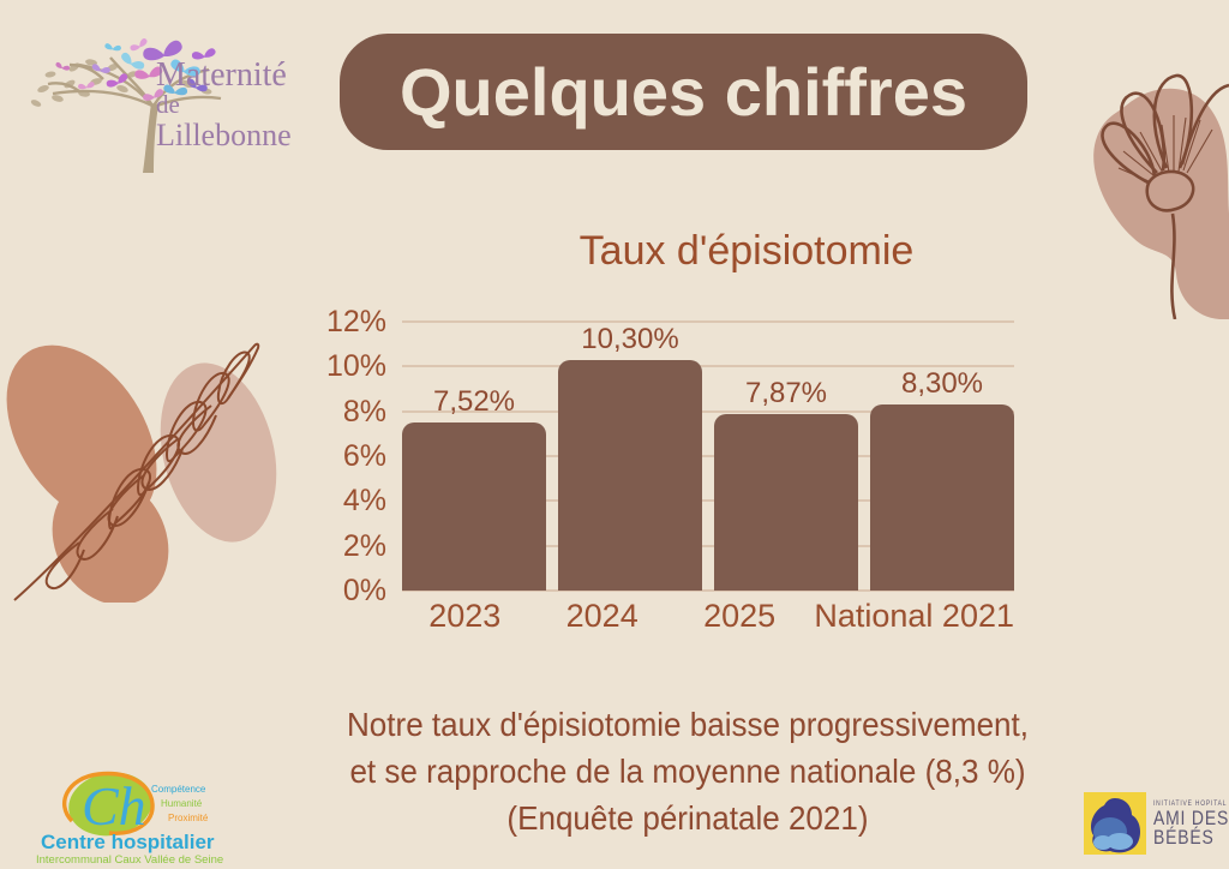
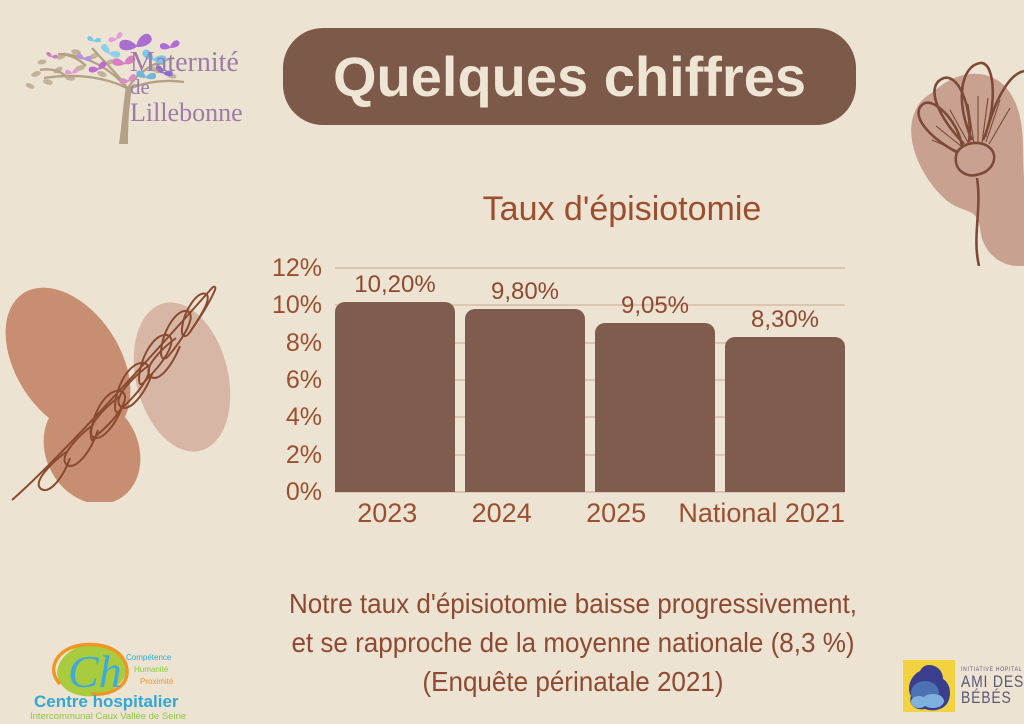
2023: 7,52% -> 10,20%
2024: 10,30% -> 9,80%
2025: 7,87% -> 9,05%
